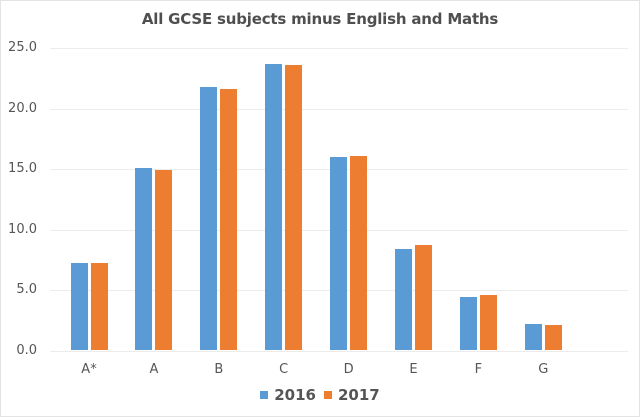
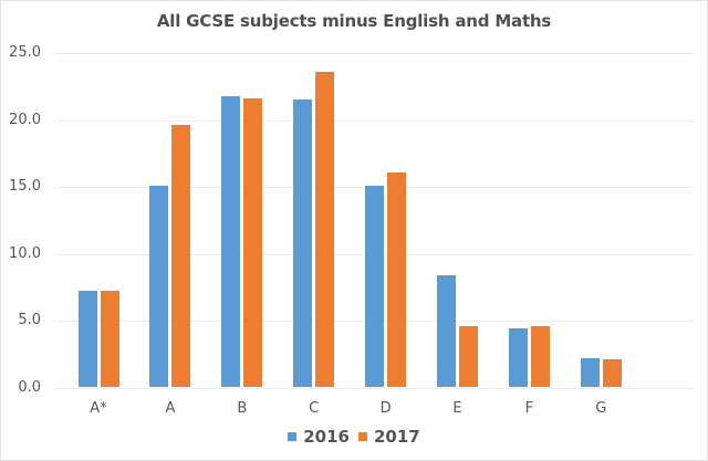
2017/A: 14.9 -> 19.6
2016/C: 23.7 -> 21.5
2016/D: 16.0 -> 15.1
2017/E: 8.7 -> 4.6
